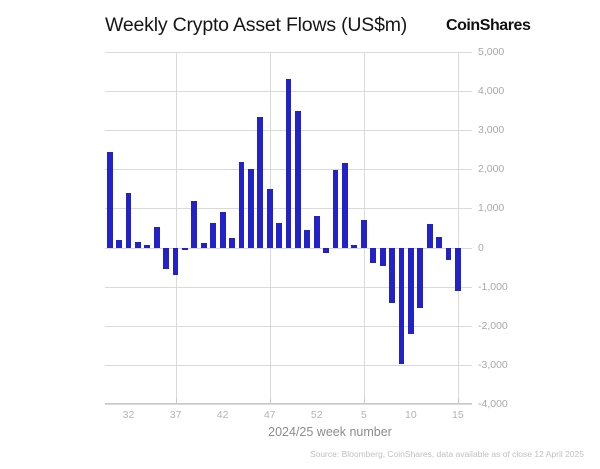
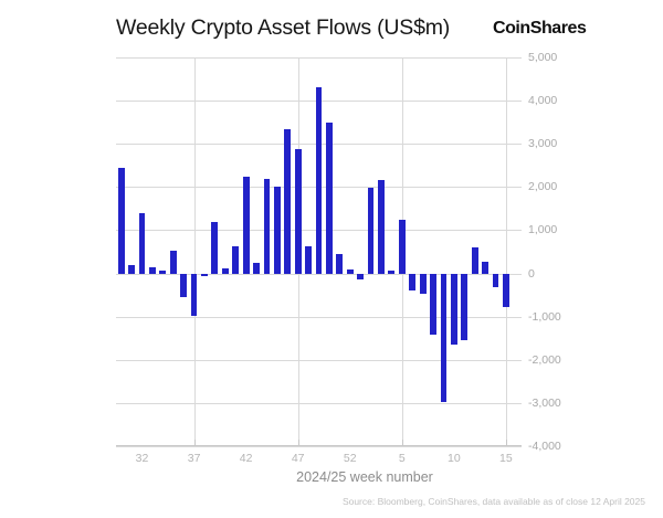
37: -700 -> -1000
42: 900 -> 2200
47: 1500 -> 2900
52: 800 -> 100
5: 700 -> 1200
10: -2200 -> -1600
15: -1100 -> -800
